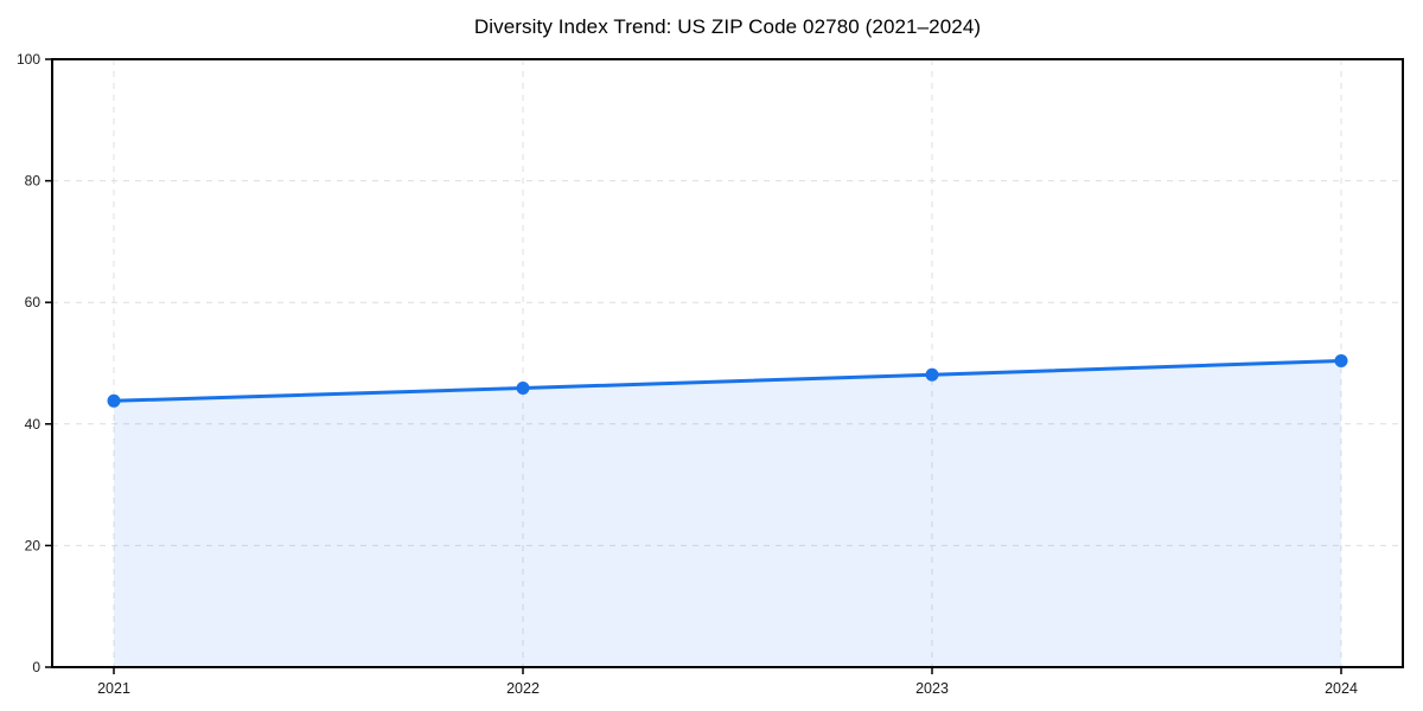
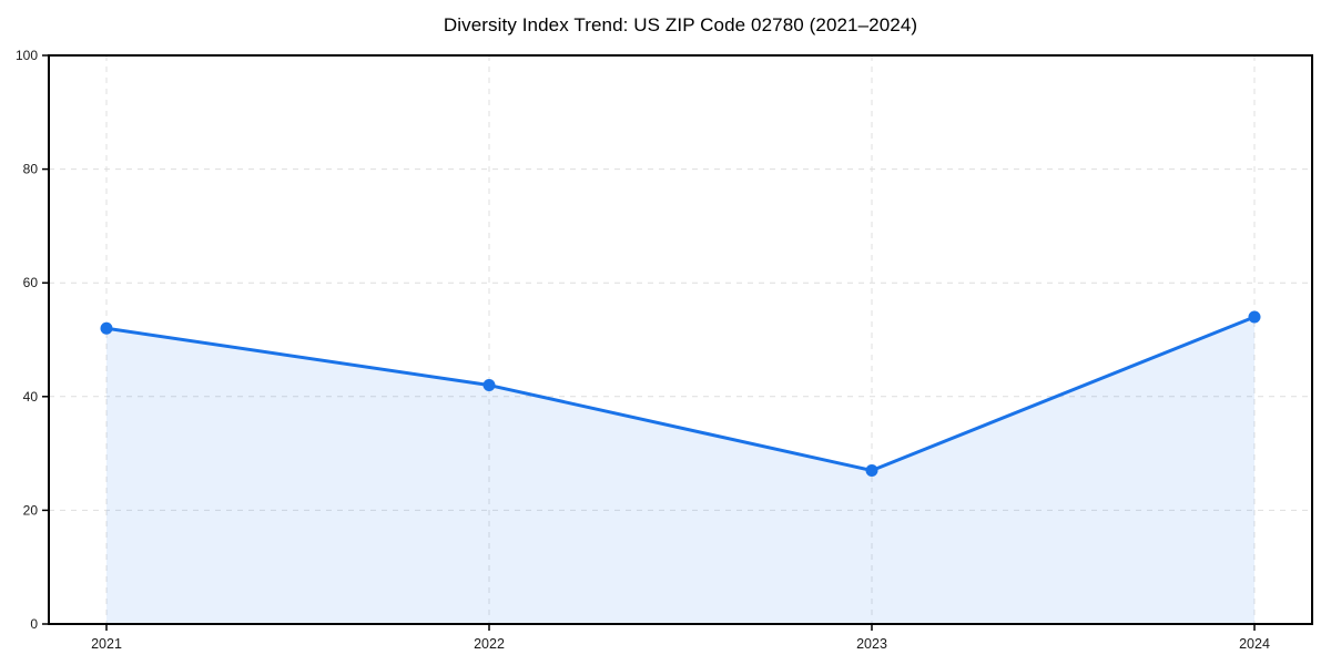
2021: 44 -> 52
2022: 46 -> 42
2023: 48 -> 27
2024: 50 -> 54
